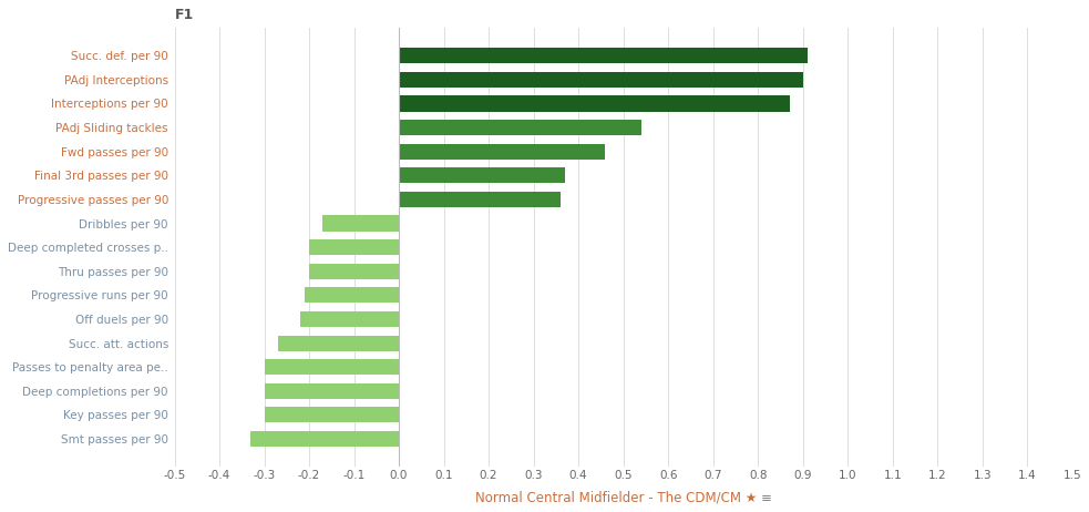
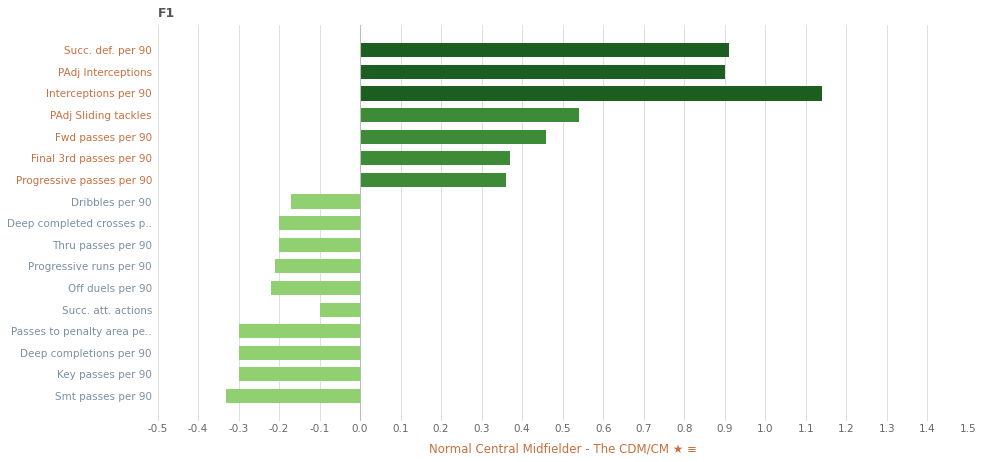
Interceptions per 90: 0.87 -> 1.14
Succ. att. actions: -0.27 -> -0.10
